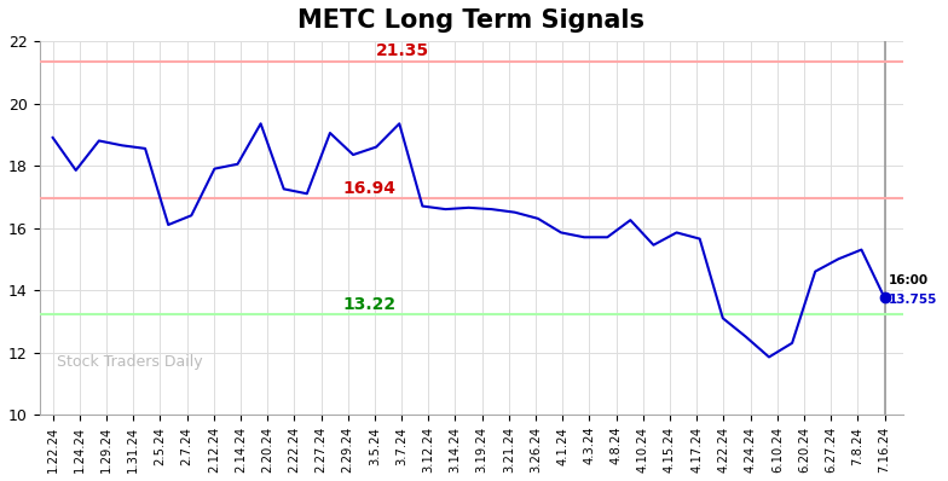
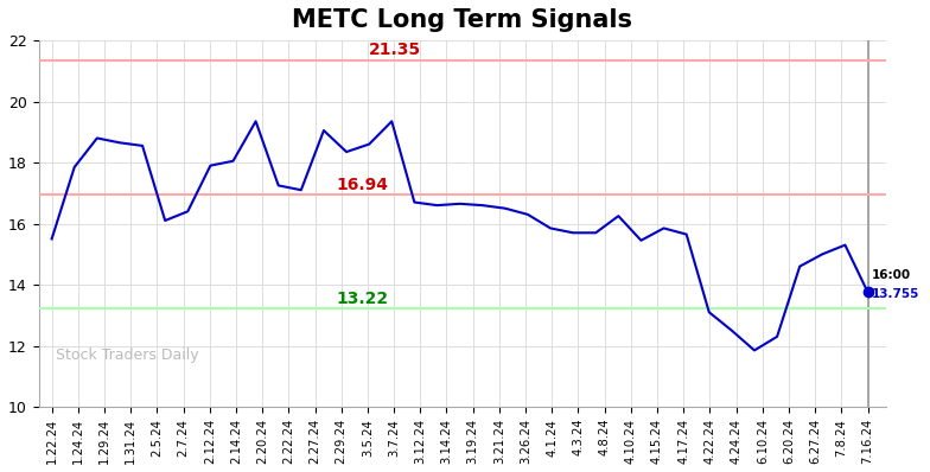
1.22.24: 18.90 -> 15.50
